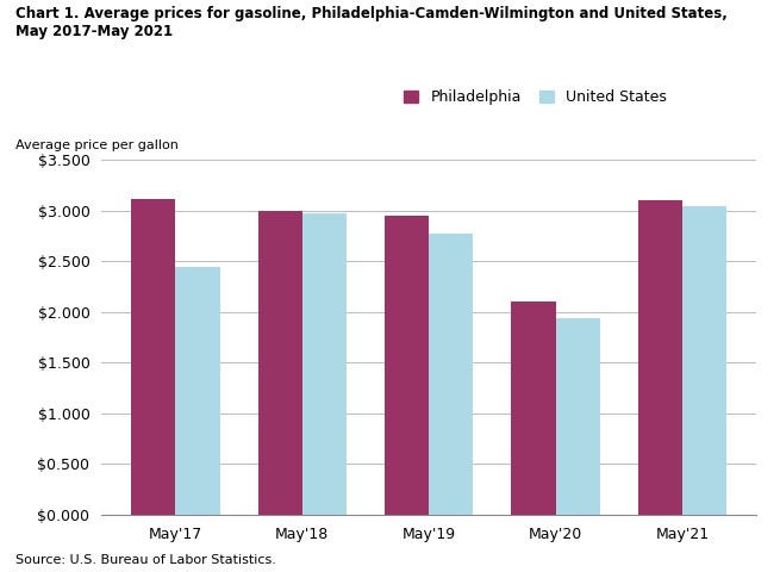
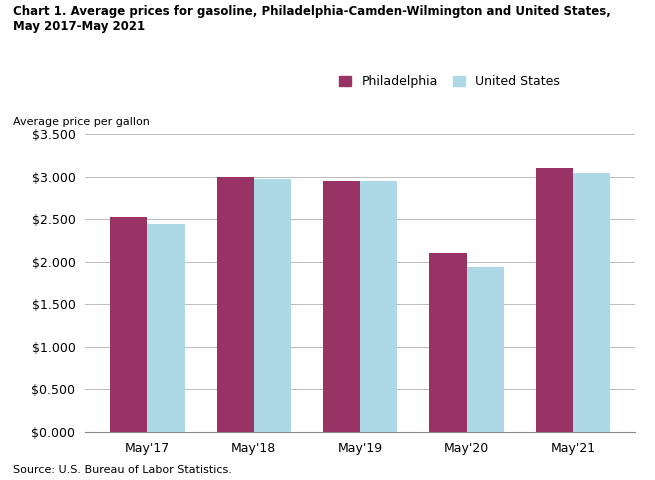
Philadelphia/May'17: $3.12 -> $2.52
United States/May'19: $2.78 -> $2.96
